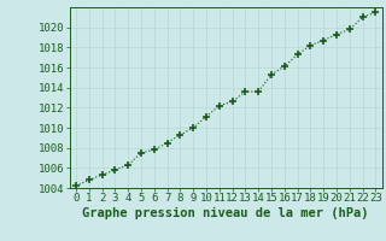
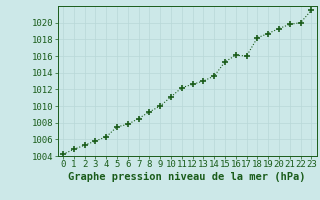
13: 1013.6 -> 1013.0
17: 1017.3 -> 1016.0
22: 1021.0 -> 1020.0
